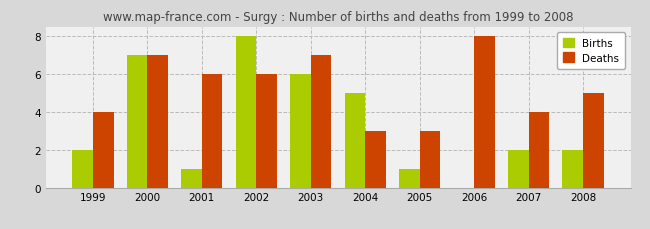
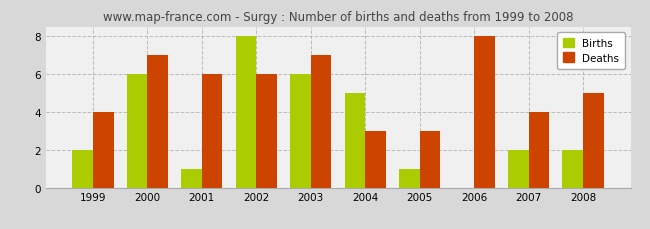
Births/2000: 7 -> 6
